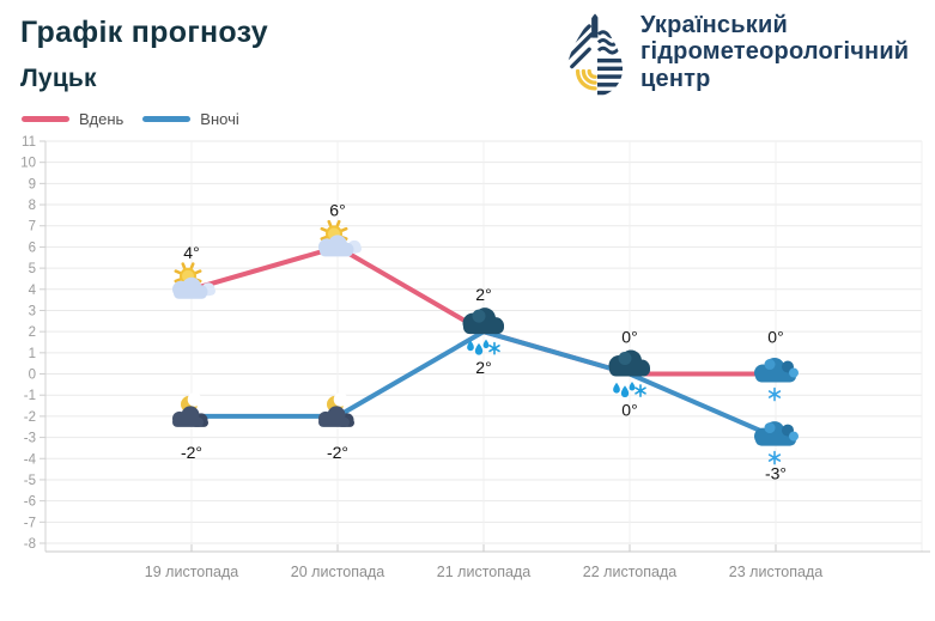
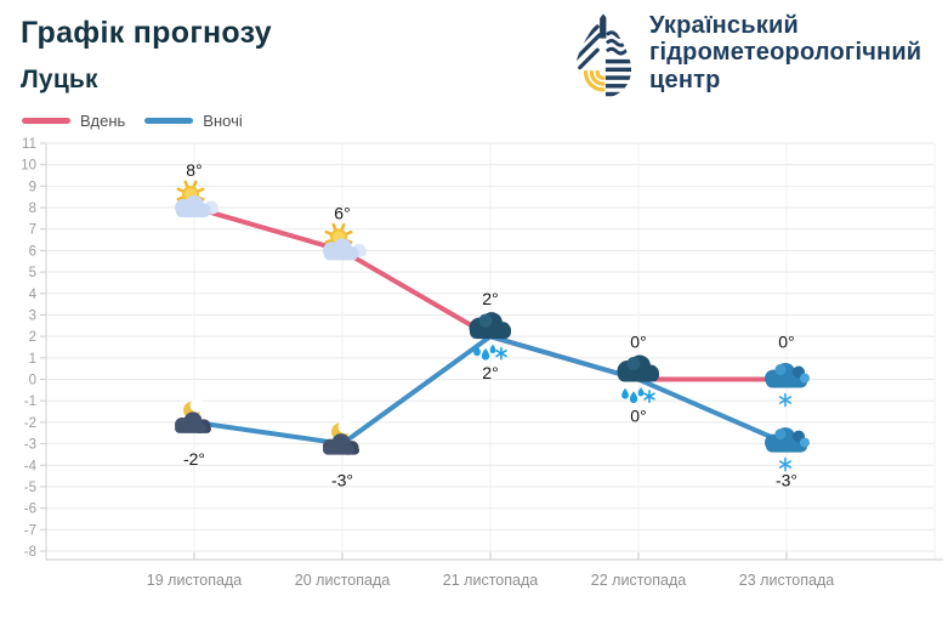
Вдень/19 листопада: 4° -> 8°
Вночі/20 листопада: -2° -> -3°
